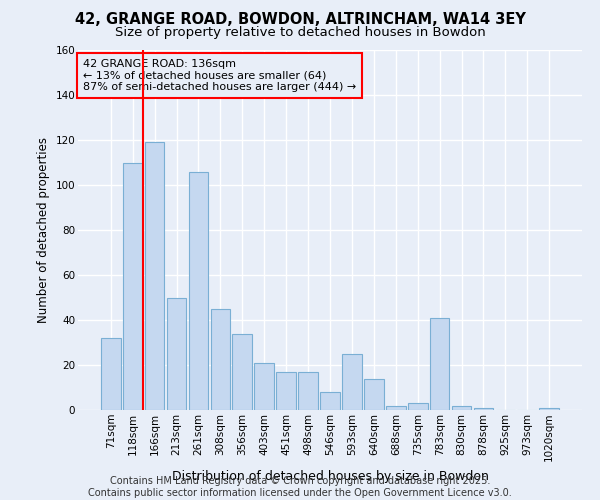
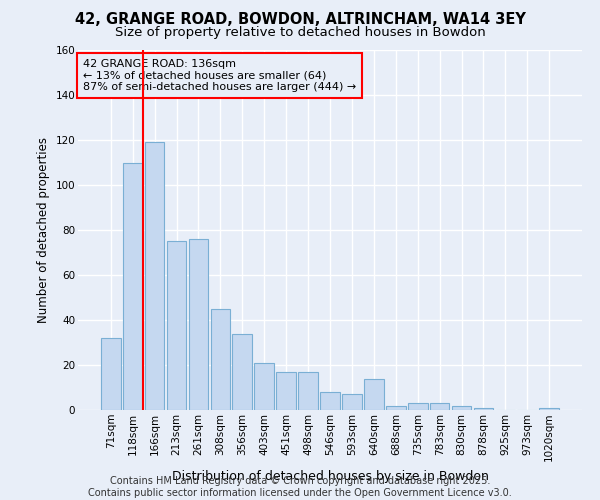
213sqm: 50 -> 75
261sqm: 106 -> 76
593sqm: 25 -> 7
783sqm: 41 -> 3
